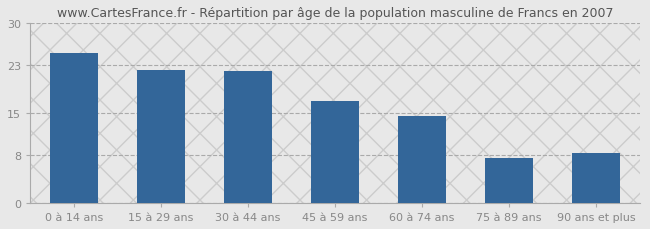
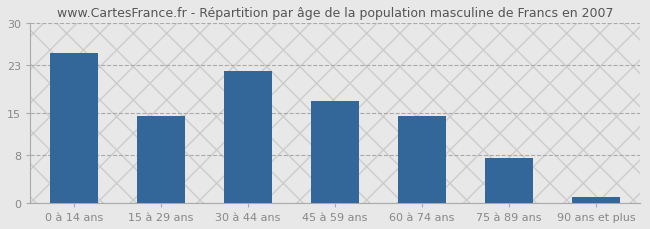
15 à 29 ans: 22.2 -> 14.5
90 ans et plus: 8.4 -> 1.0
